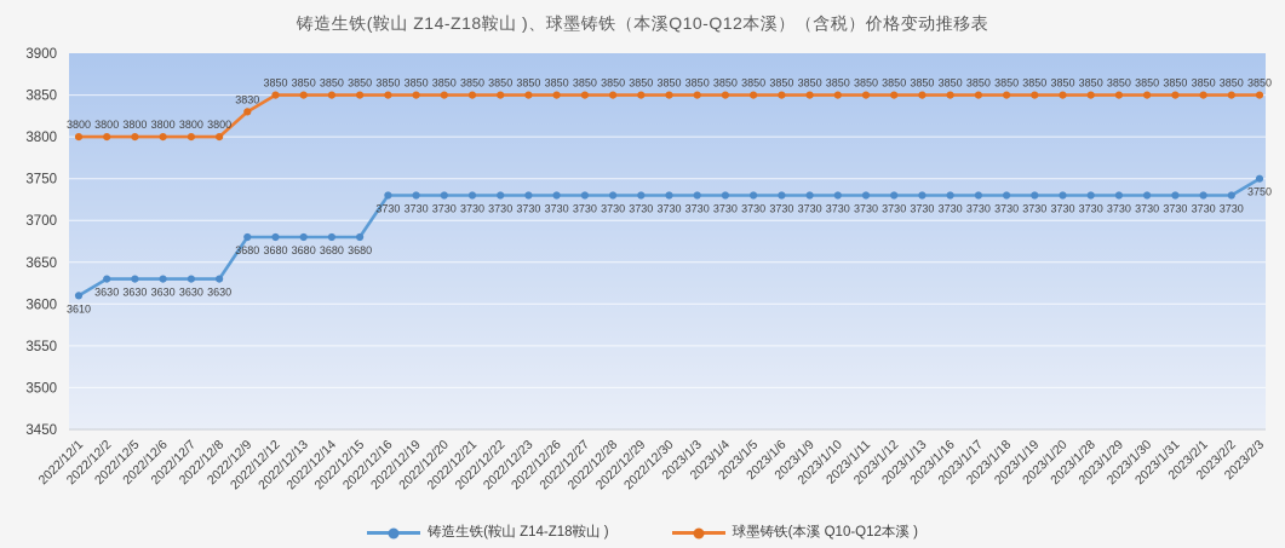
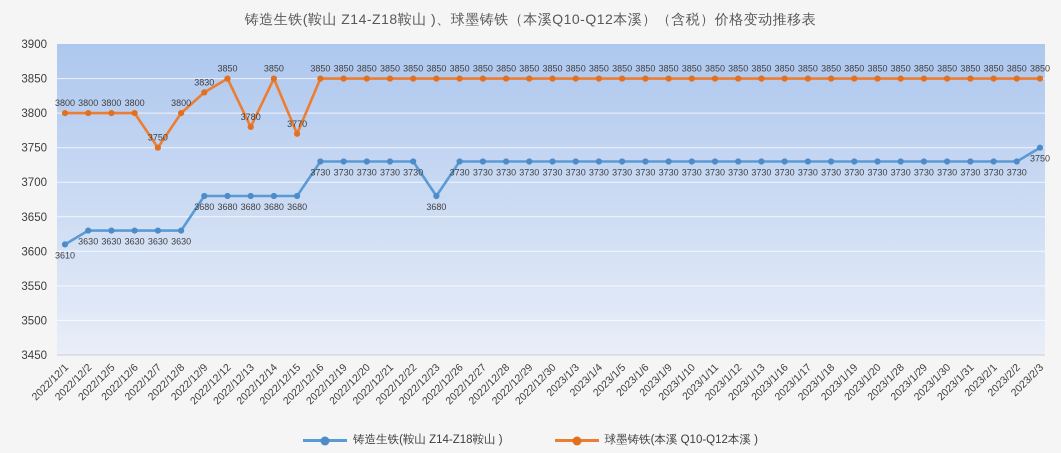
球墨铸铁(本溪 Q10-Q12本溪 )/2022/12/7: 3800 -> 3750
球墨铸铁(本溪 Q10-Q12本溪 )/2022/12/13: 3850 -> 3780
球墨铸铁(本溪 Q10-Q12本溪 )/2022/12/15: 3850 -> 3770
铸造生铁(鞍山 Z14-Z18鞍山 )/2022/12/23: 3730 -> 3680
